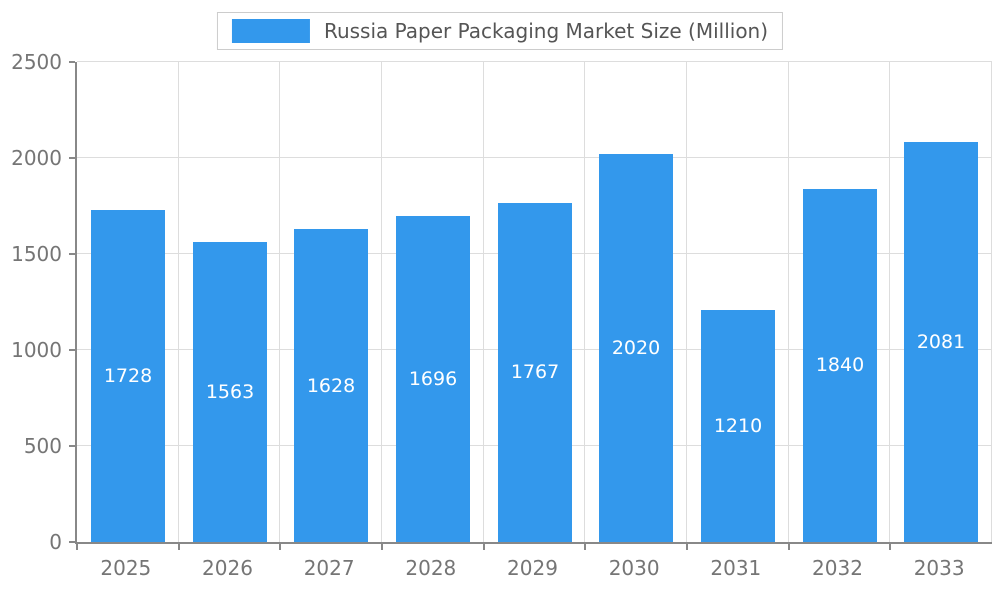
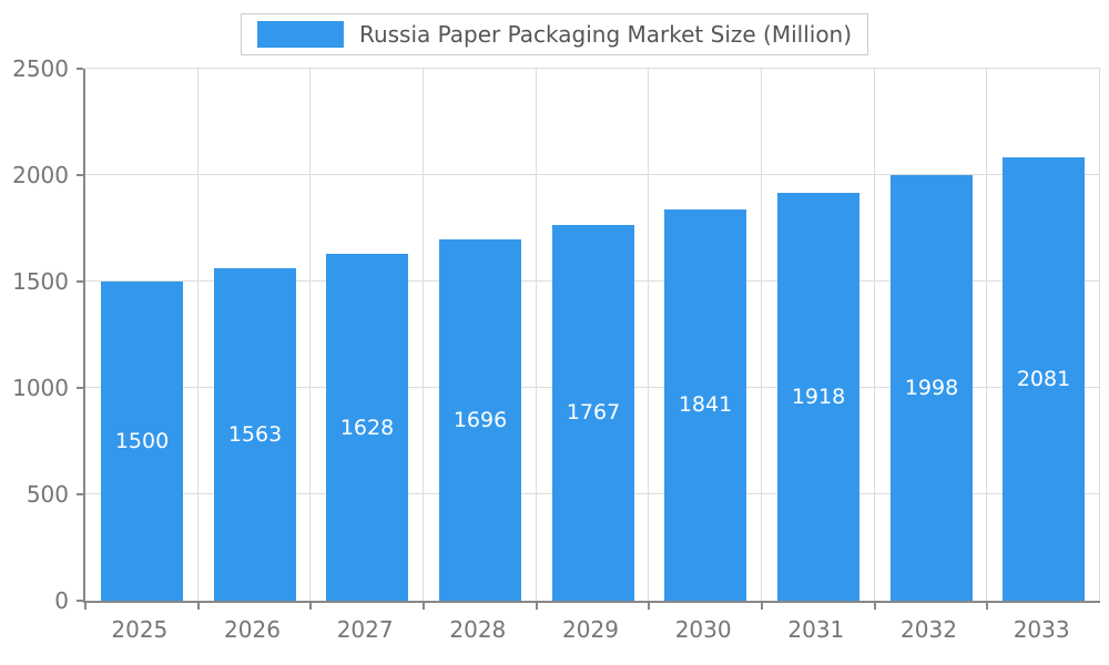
2025: 1728 -> 1500
2030: 2020 -> 1841
2031: 1210 -> 1918
2032: 1840 -> 1998
